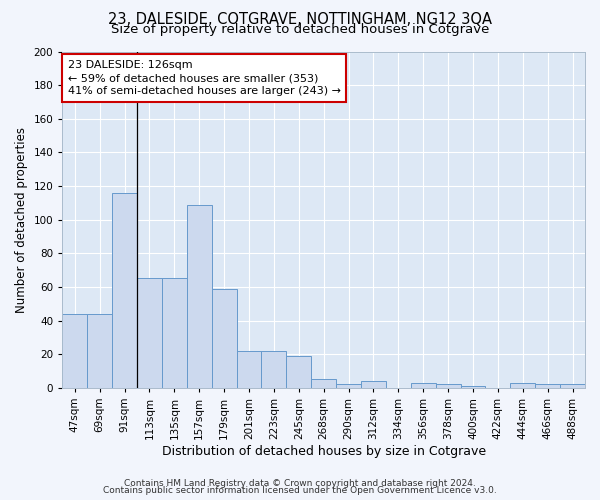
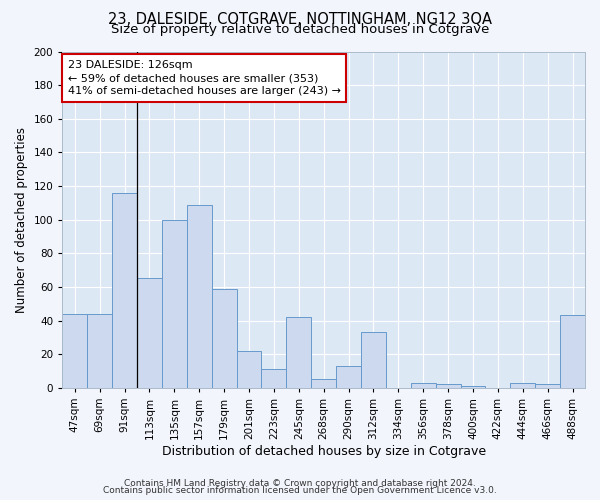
135sqm: 65 -> 100
223sqm: 22 -> 11
245sqm: 19 -> 42
290sqm: 2 -> 13
312sqm: 4 -> 33
488sqm: 2 -> 43
